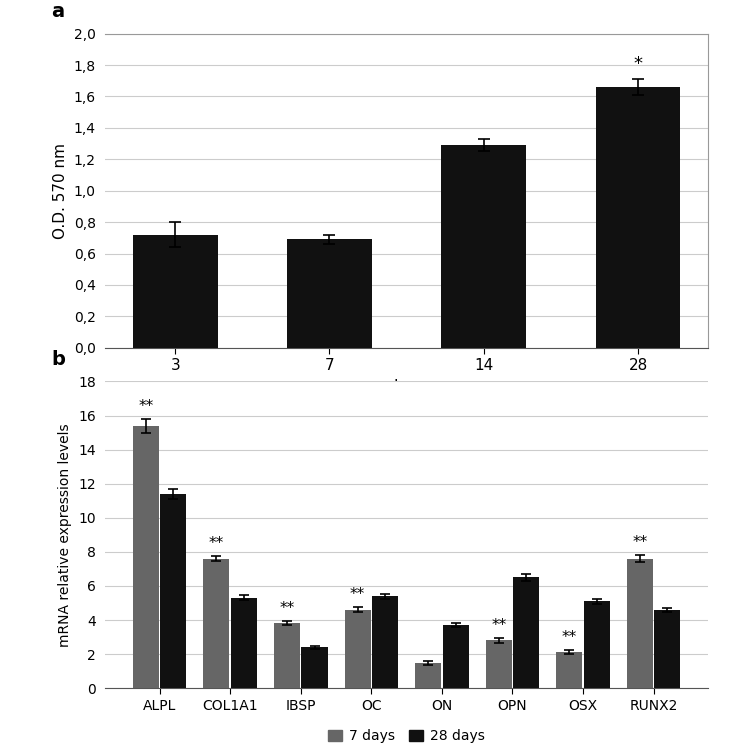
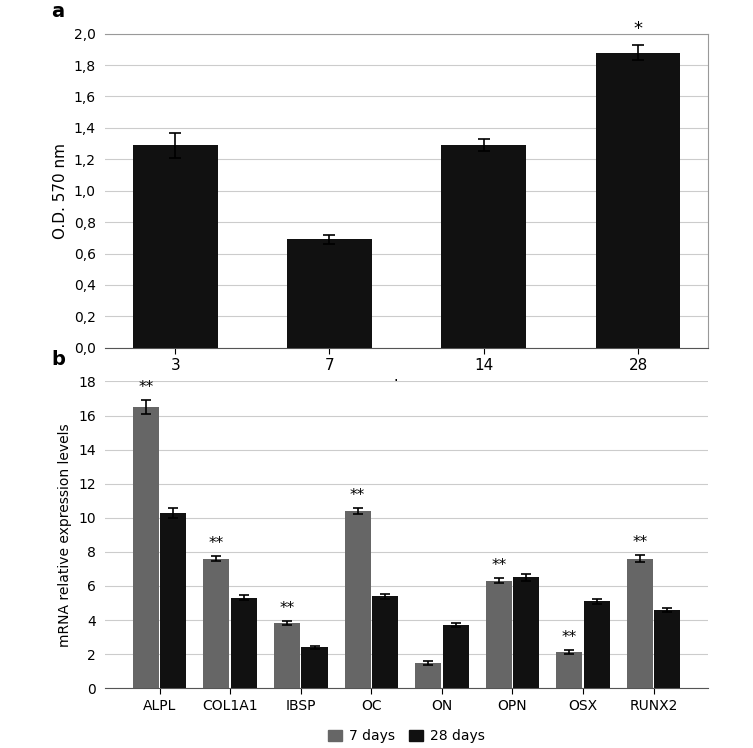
3: 0,72 -> 1,29
28: 1,66 -> 1,88
7 days/ALPL: 15.4 -> 16.5
28 days/ALPL: 11.4 -> 10.3
7 days/OC: 4.6 -> 10.4
7 days/OPN: 2.8 -> 6.3
